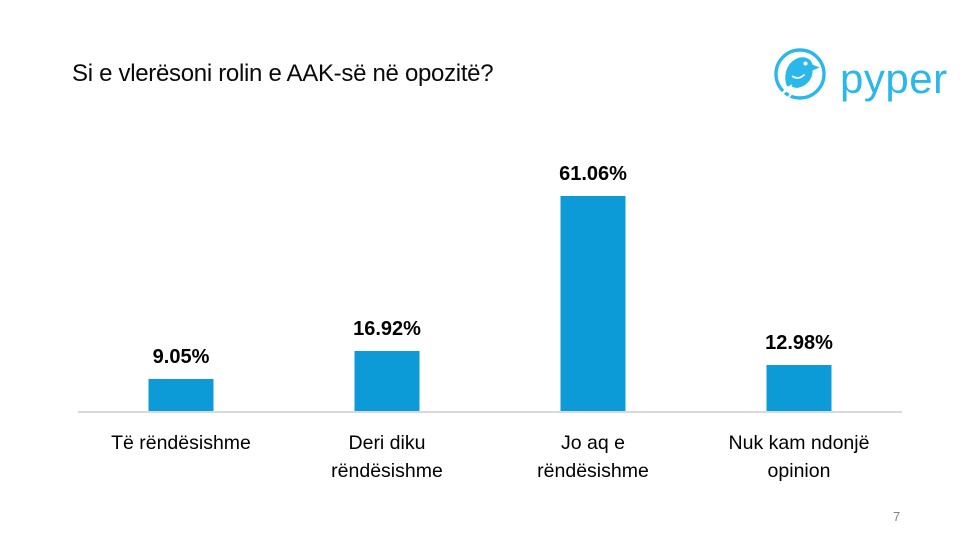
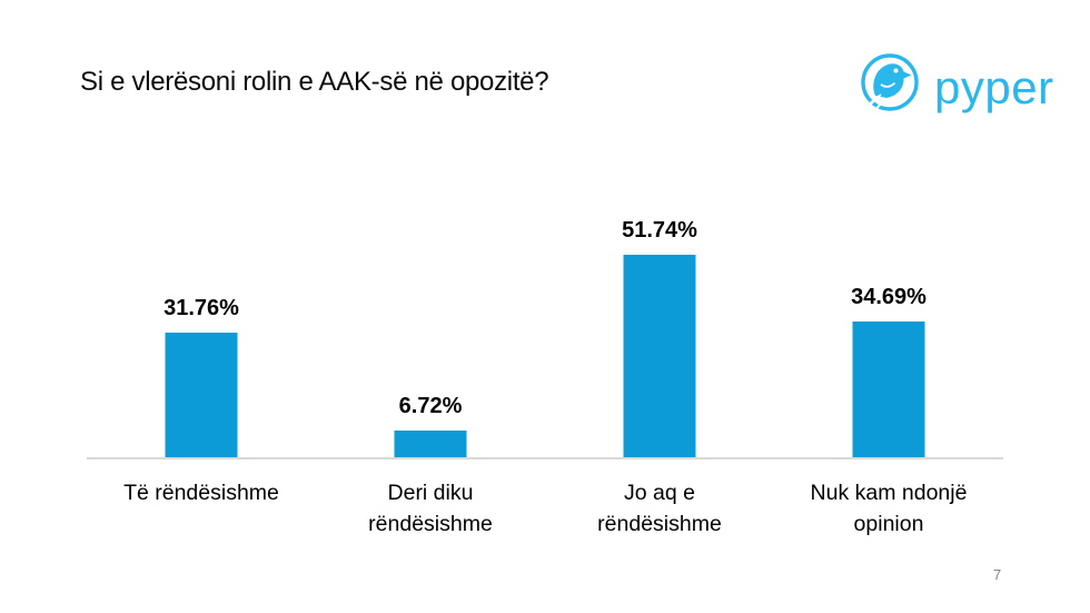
Të rëndësishme: 9.05% -> 31.76%
Deri diku rëndësishme: 16.92% -> 6.72%
Jo aq e rëndësishme: 61.06% -> 51.74%
Nuk kam ndonjë opinion: 12.98% -> 34.69%
